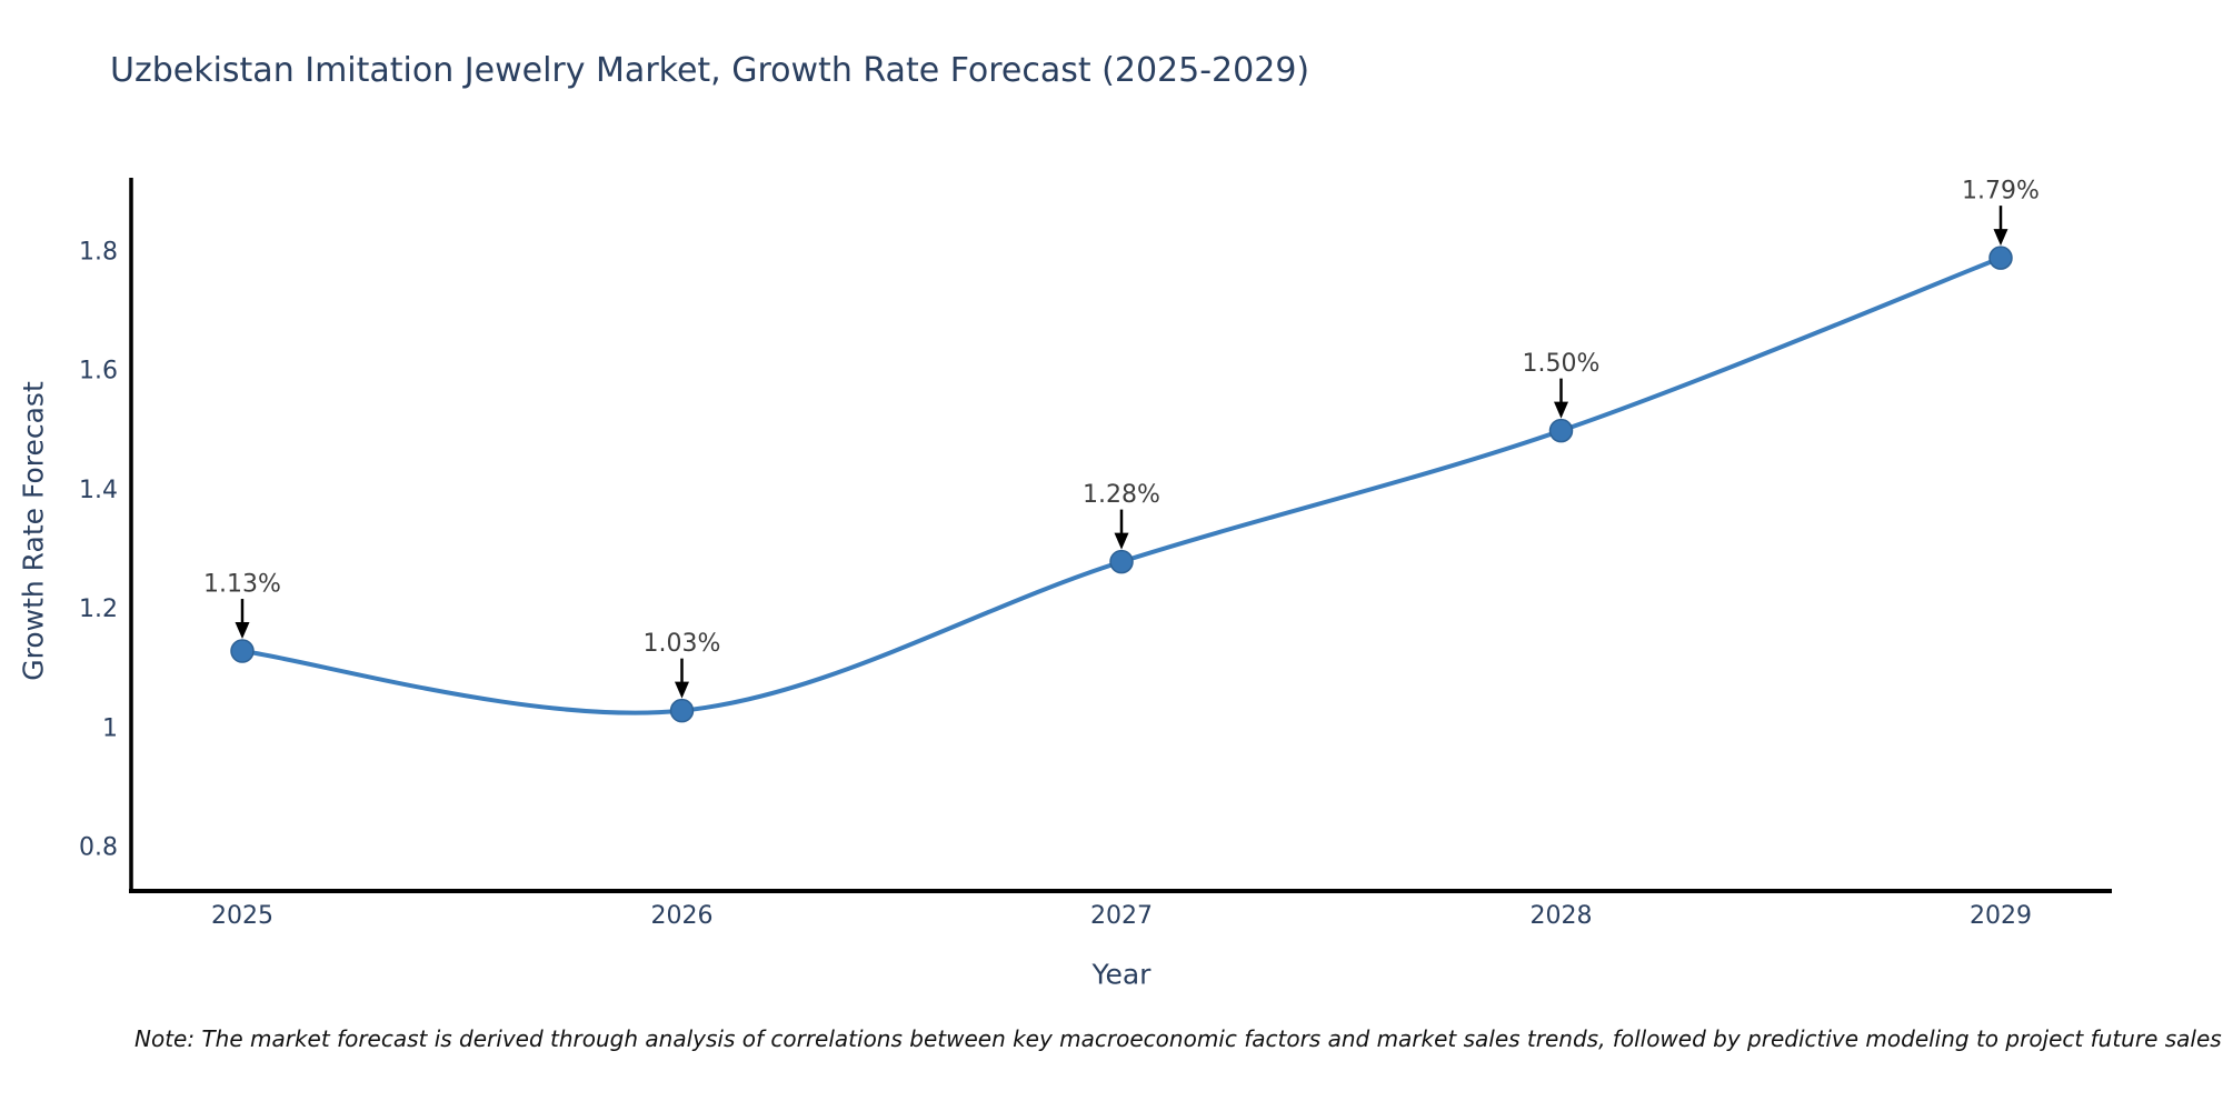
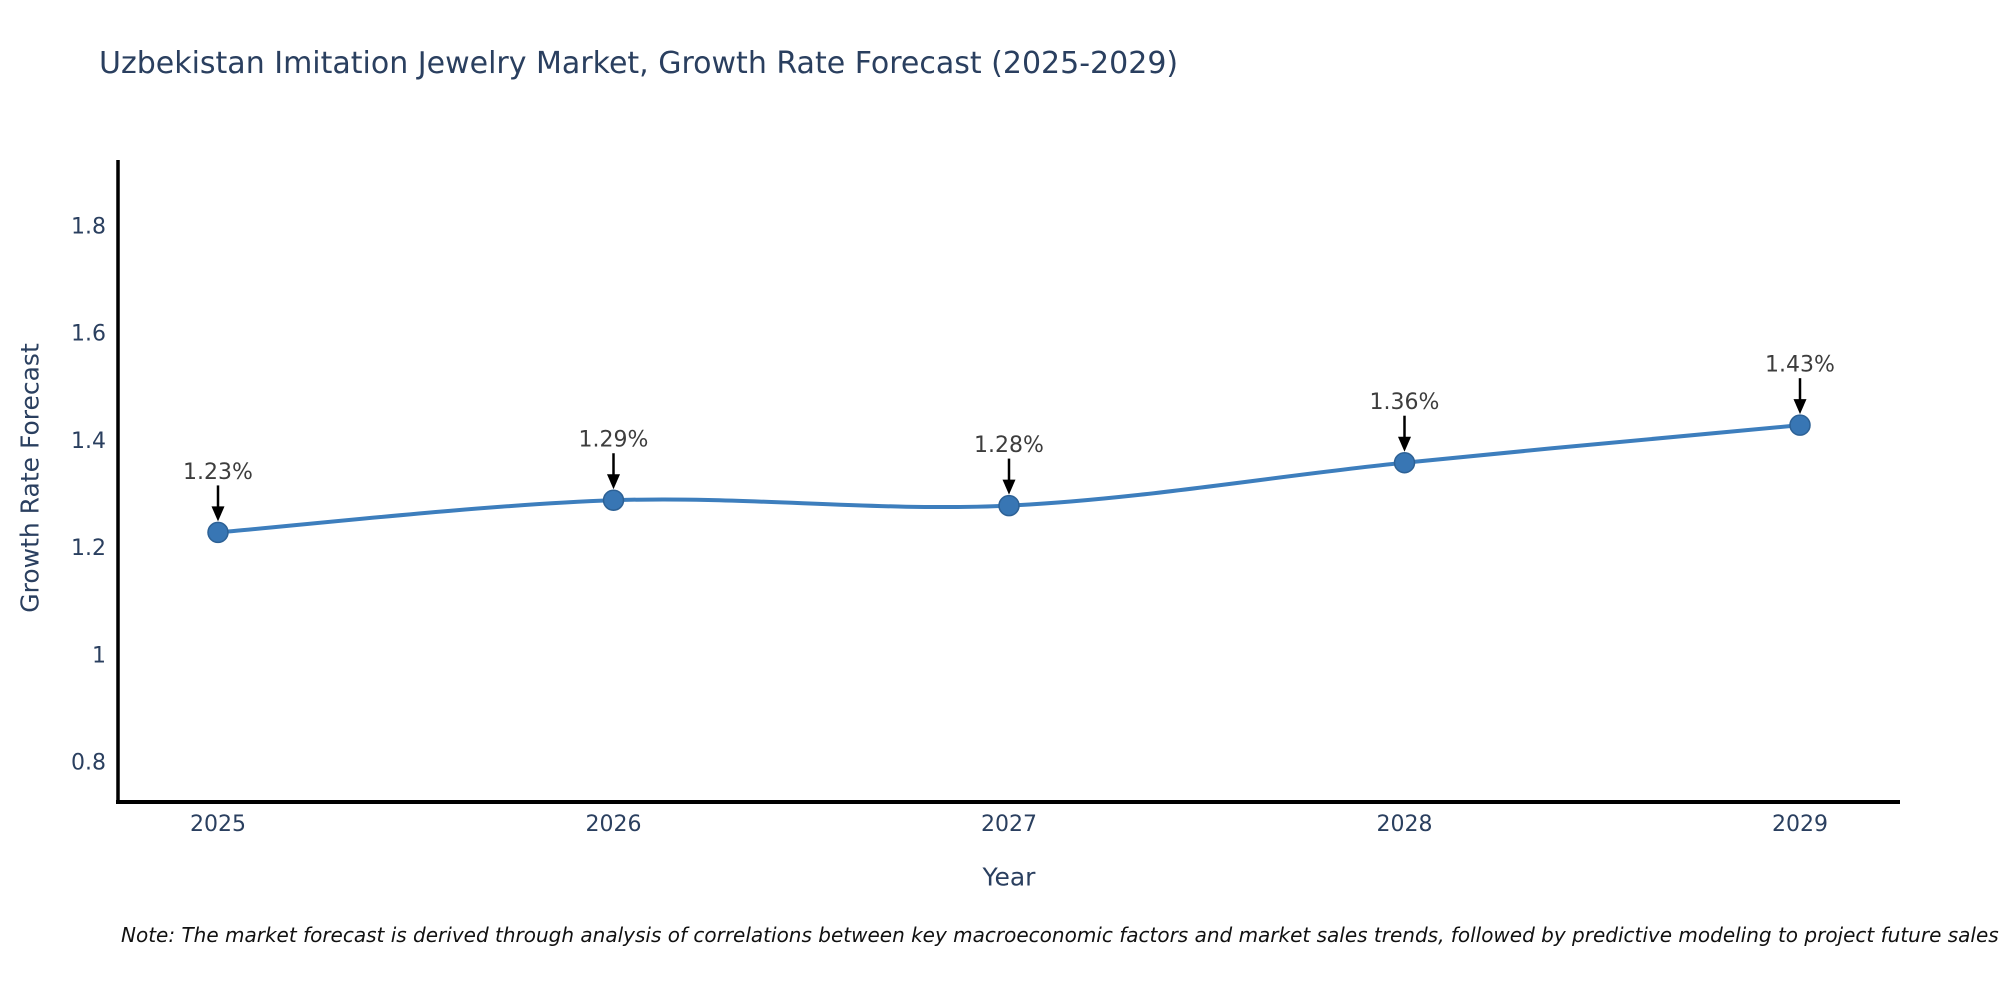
2025: 1.13% -> 1.23%
2026: 1.03% -> 1.29%
2028: 1.50% -> 1.36%
2029: 1.79% -> 1.43%
